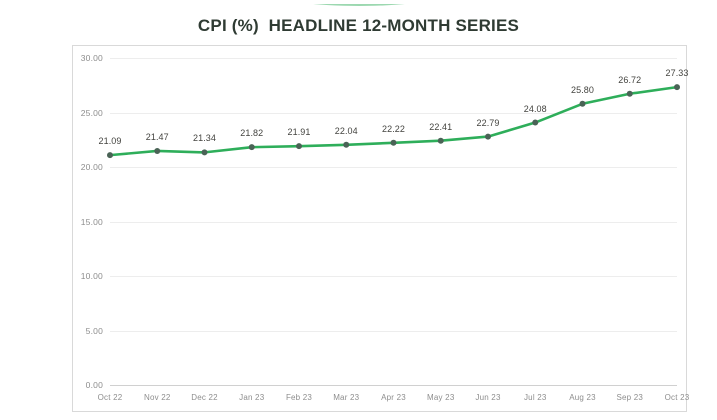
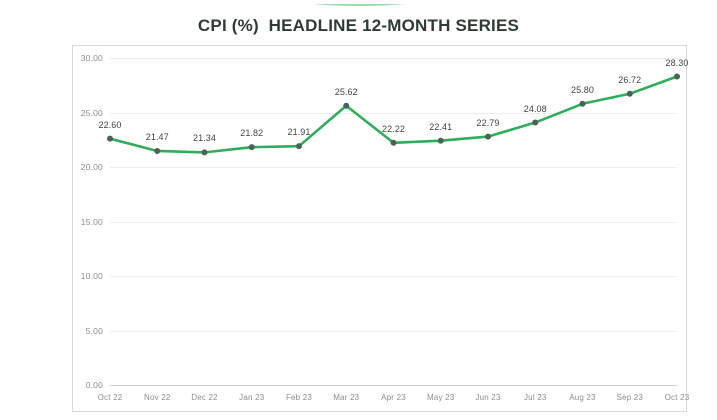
Oct 22: 21.09 -> 22.60
Mar 23: 22.04 -> 25.62
Oct 23: 27.33 -> 28.30
